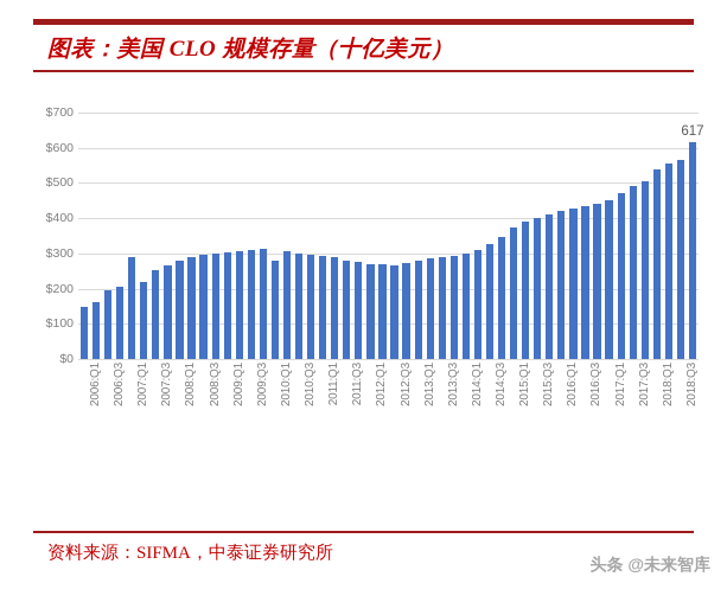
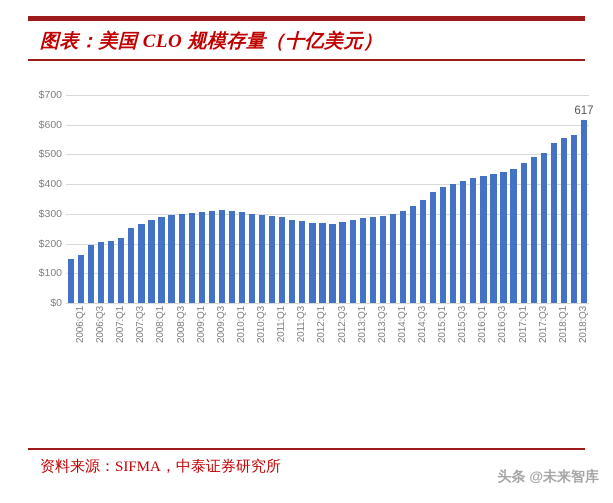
2007:Q1: $290 -> $210
2010:Q1: $280 -> $310
